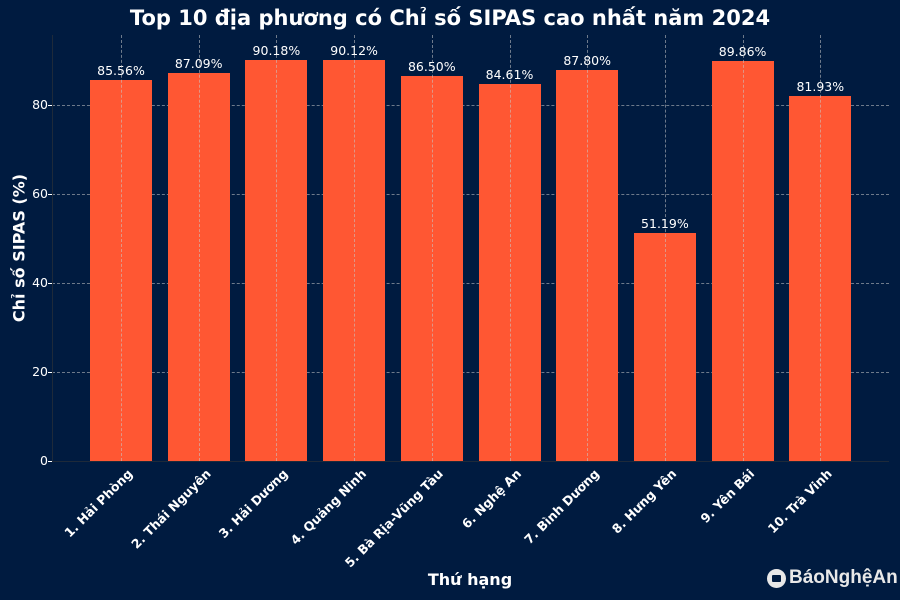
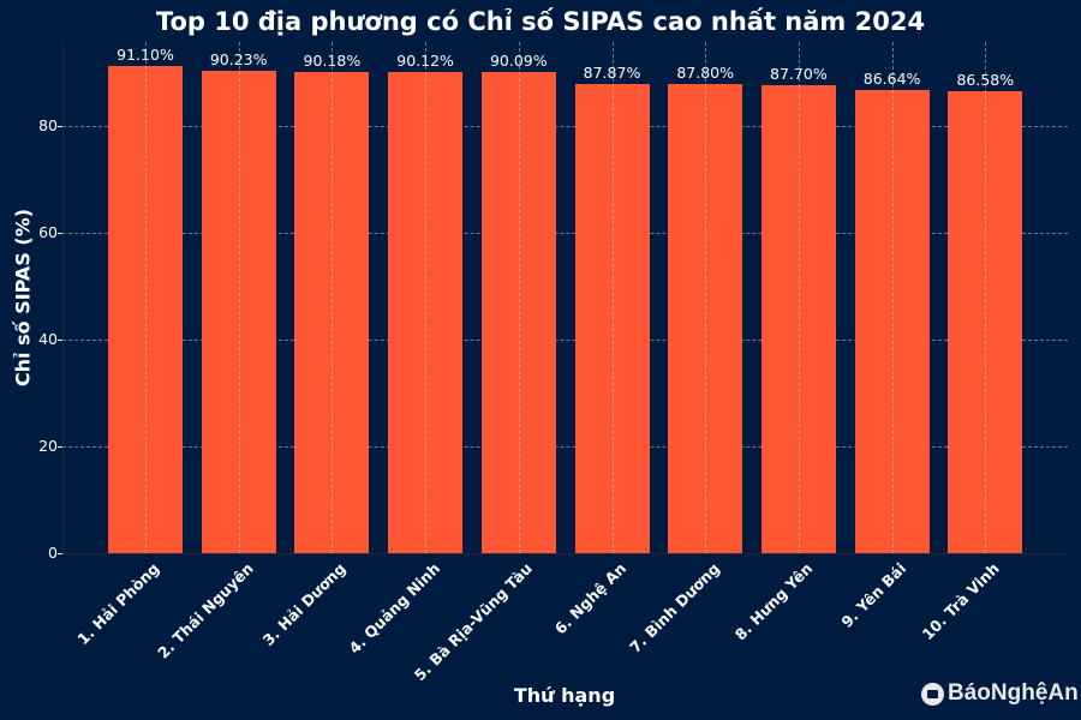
1. Hải Phòng: 85.56% -> 91.10%
2. Thái Nguyên: 87.09% -> 90.23%
5. Bà Rịa-Vũng Tàu: 86.50% -> 90.09%
6. Nghệ An: 84.61% -> 87.87%
8. Hưng Yên: 51.19% -> 87.70%
9. Yên Bái: 89.86% -> 86.64%
10. Trà Vinh: 81.93% -> 86.58%
